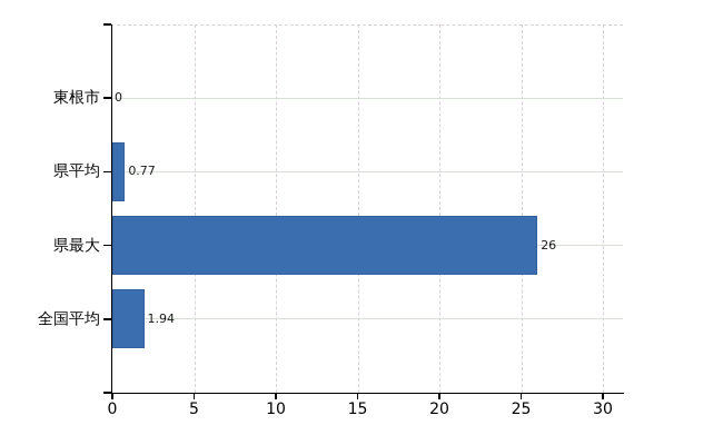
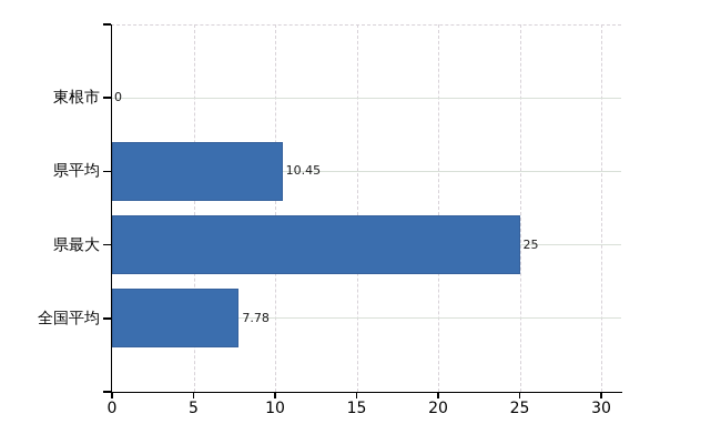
県平均: 0.77 -> 10.45
県最大: 26 -> 25
全国平均: 1.94 -> 7.78
